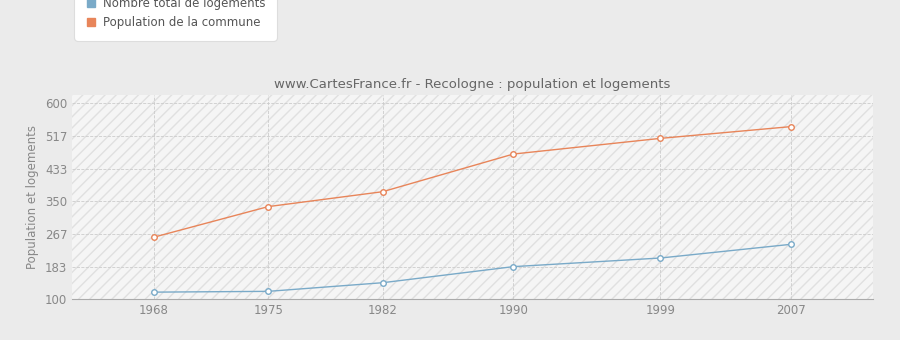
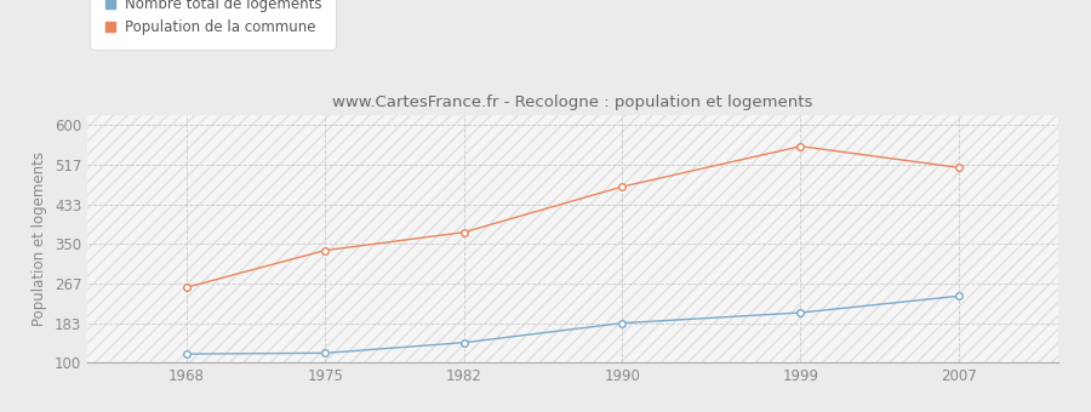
Population de la commune/1999: 510 -> 555
Population de la commune/2007: 540 -> 510
